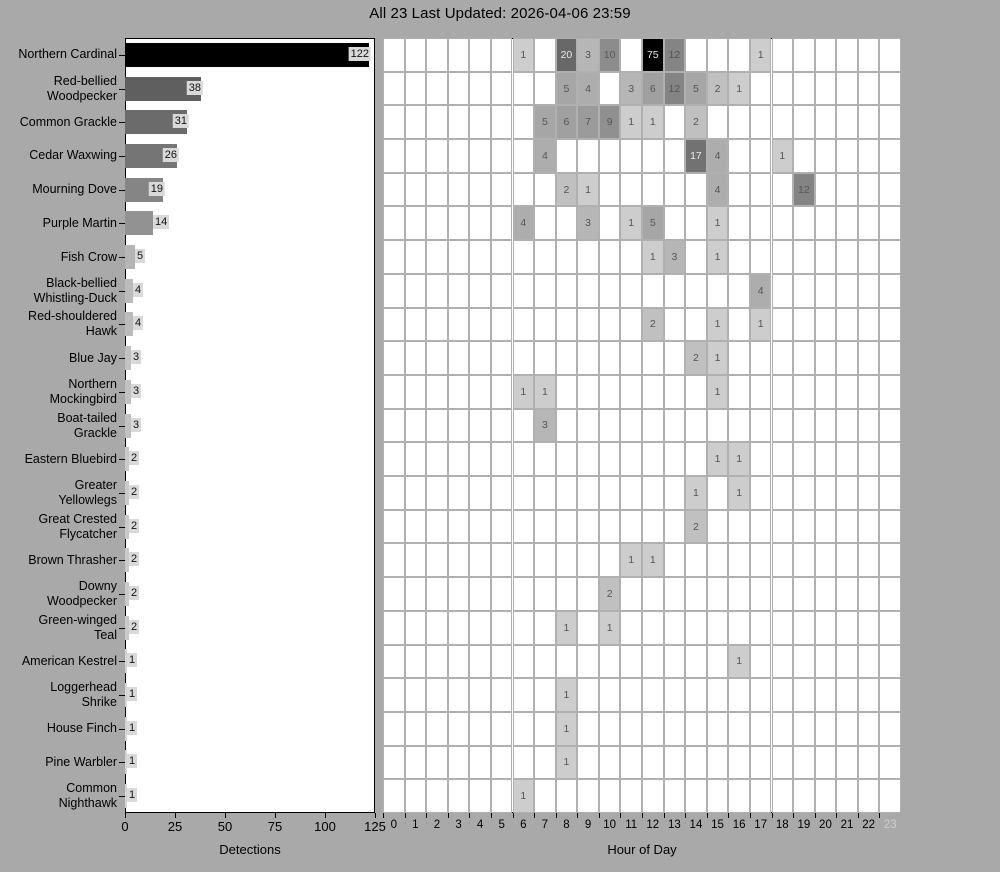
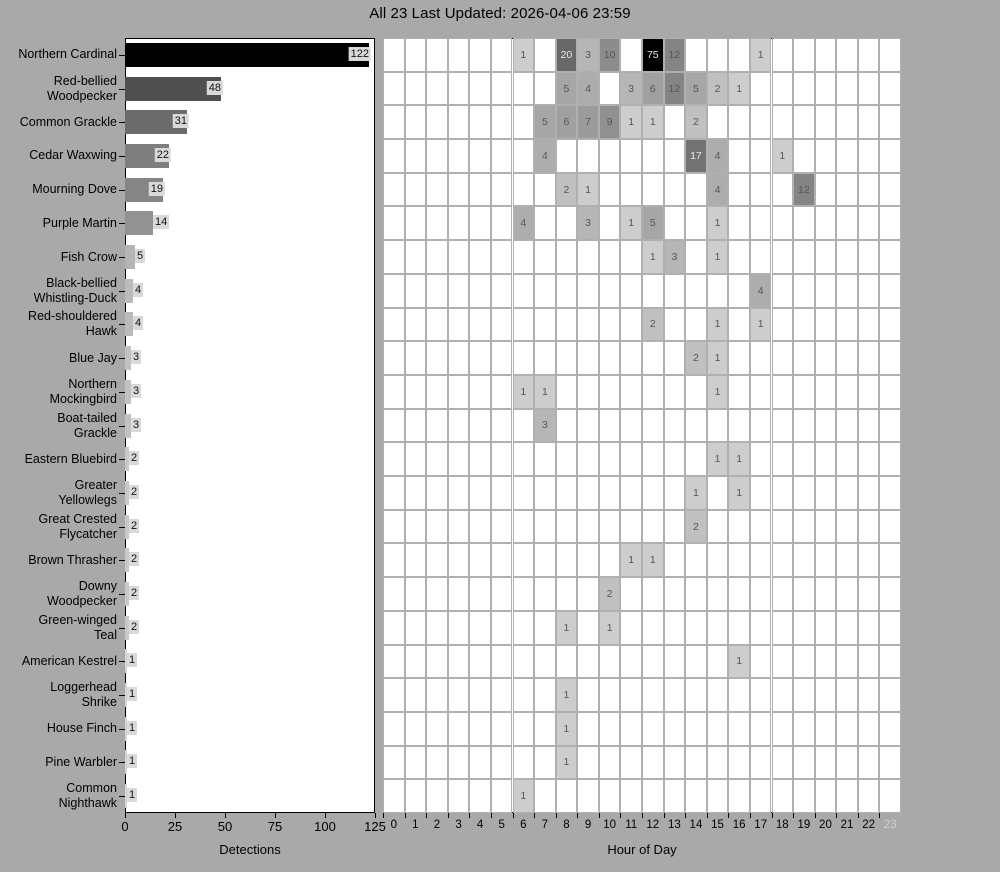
Red-bellied Woodpecker: 38 -> 48
Cedar Waxwing: 26 -> 22
